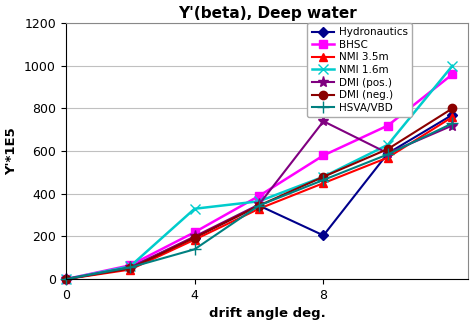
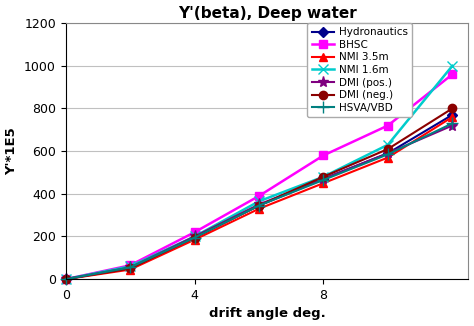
NMI 1.6m/4: 330 -> 200
HSVA/VBD/4: 140 -> 195
Hydronautics/8: 205 -> 470
DMI (pos.)/8: 740 -> 470
